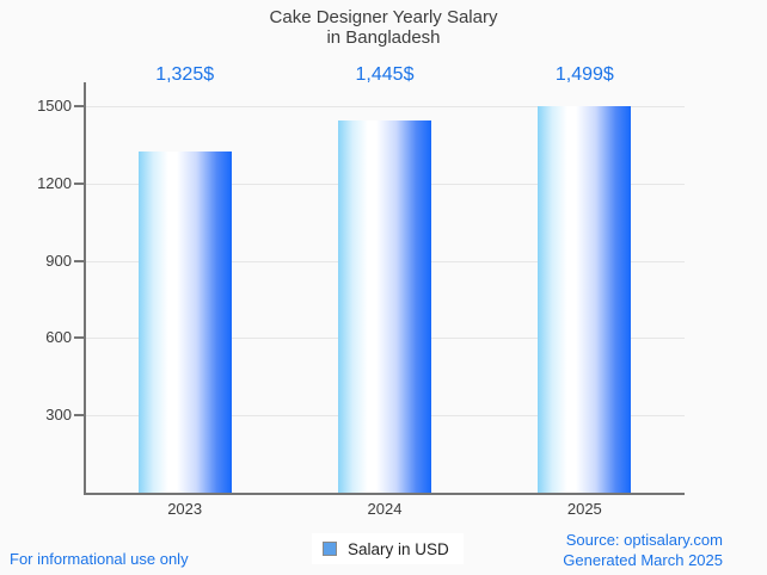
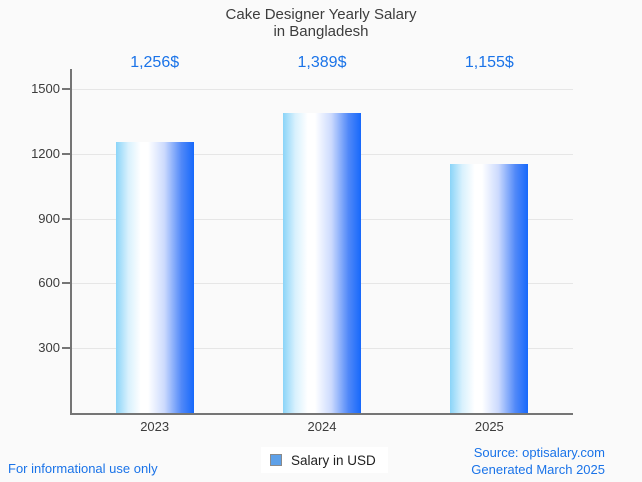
2023: 1,325 -> 1,256
2024: 1,445 -> 1,389
2025: 1,499 -> 1,155
